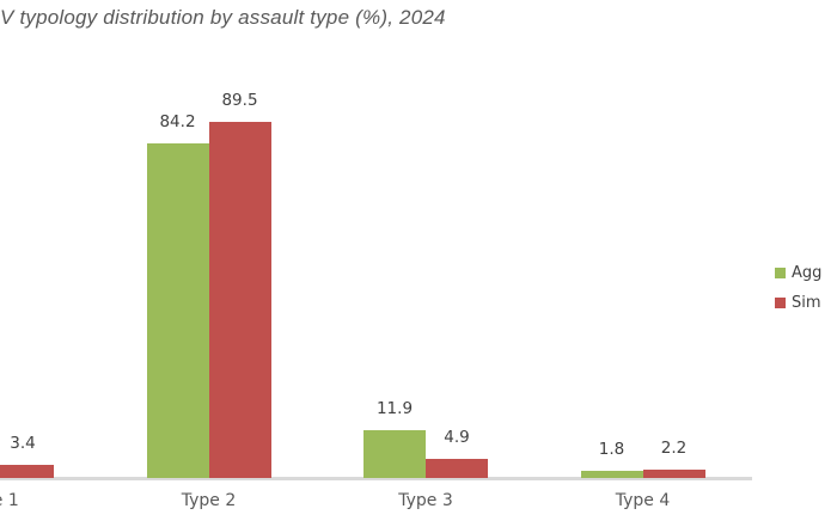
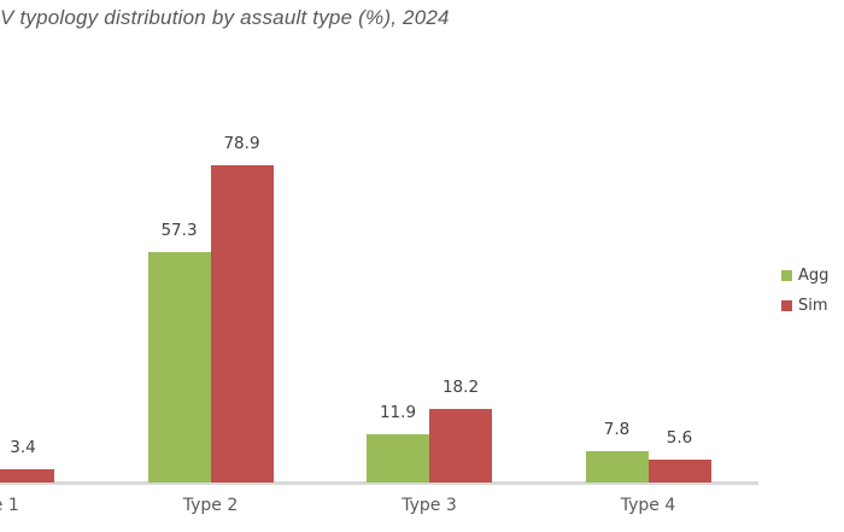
Agg/Type 2: 84.2 -> 57.3
Sim/Type 2: 89.5 -> 78.9
Sim/Type 3: 4.9 -> 18.2
Agg/Type 4: 1.8 -> 7.8
Sim/Type 4: 2.2 -> 5.6
